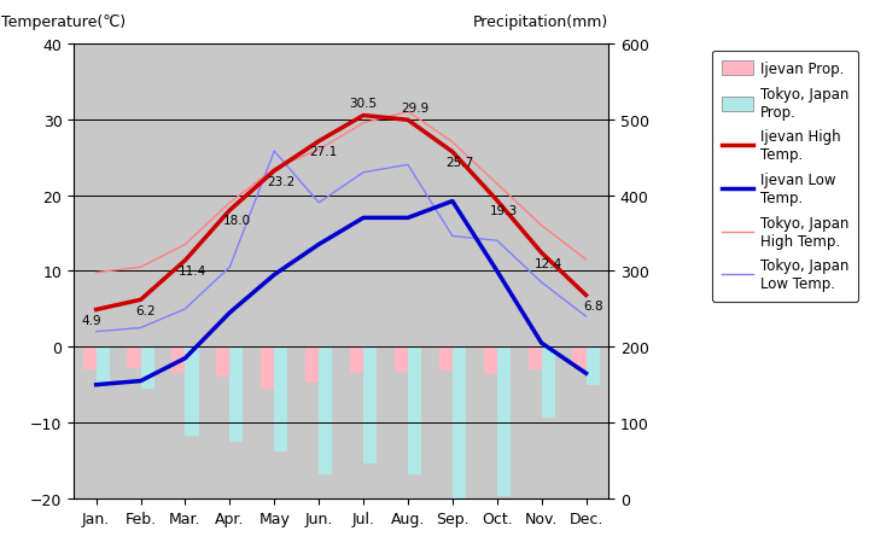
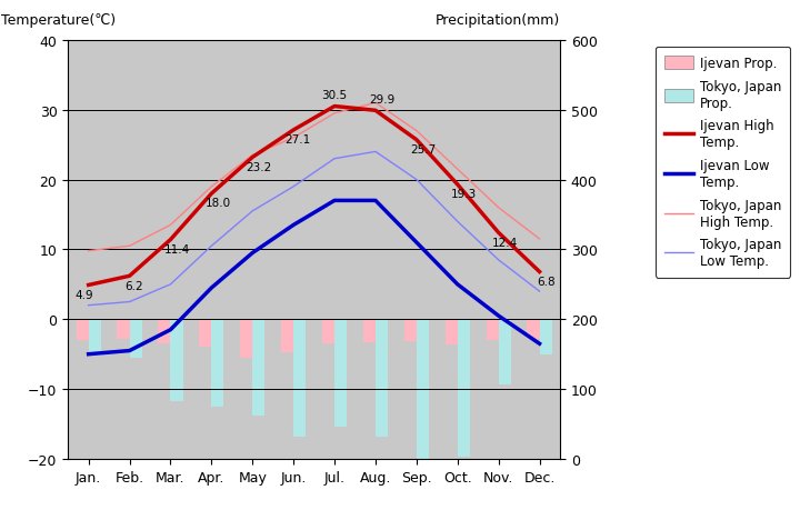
Tokyo, Japan Low Temp./May: 25.8 -> 15.5
Ijevan Low Temp./Sep.: 19.2 -> 11.0
Tokyo, Japan Low Temp./Sep.: 14.6 -> 20.0
Ijevan Low Temp./Oct.: 10.0 -> 5.0
